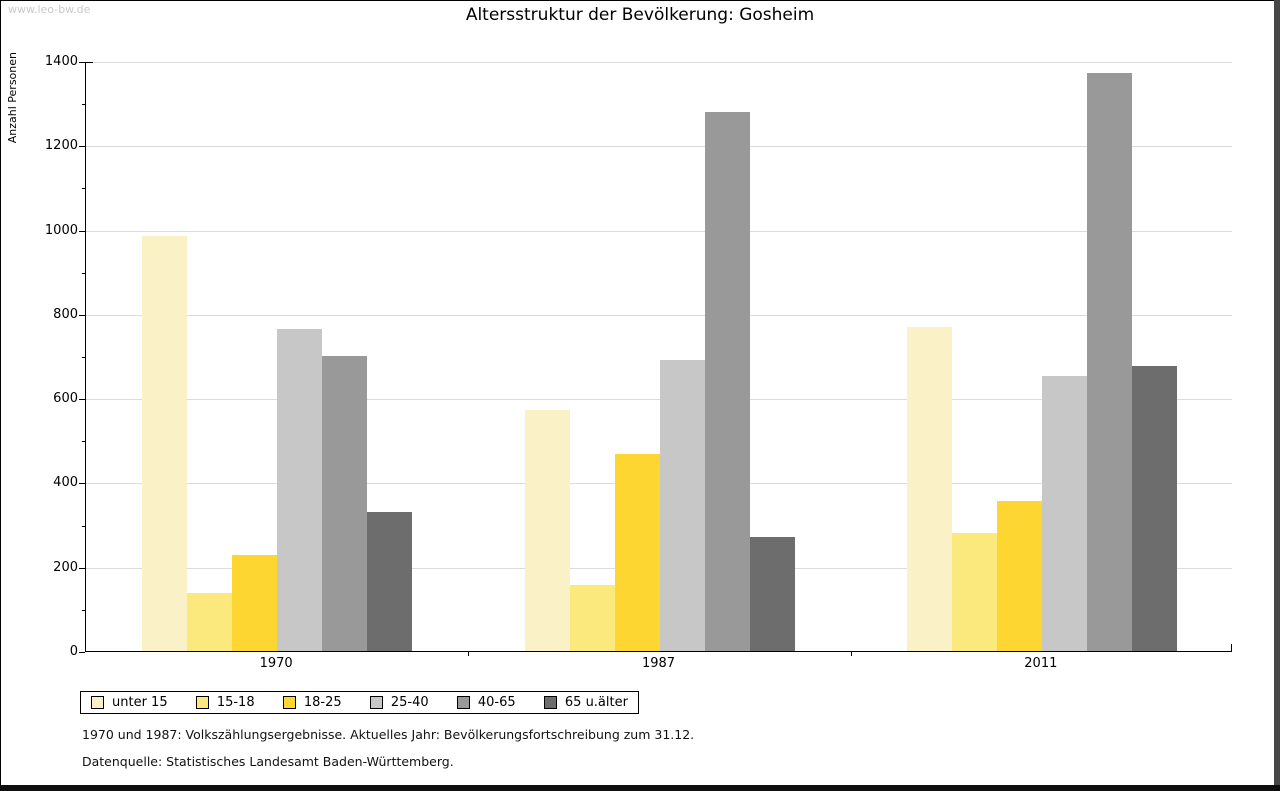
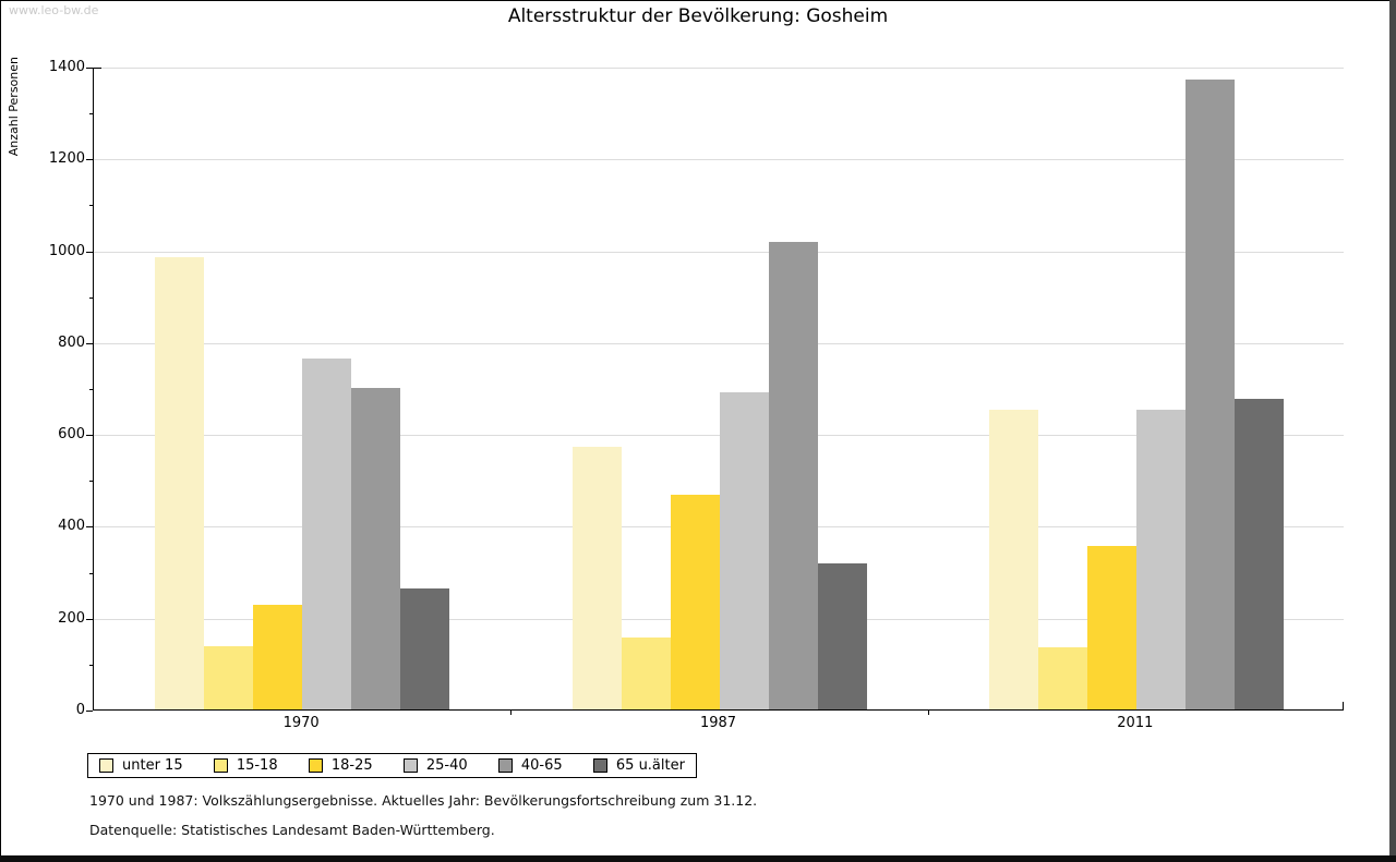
65 u.älter/1970: 330 -> 260
40-65/1987: 1280 -> 1020
65 u.älter/1987: 270 -> 320
unter 15/2011: 770 -> 650
15-18/2011: 280 -> 140
